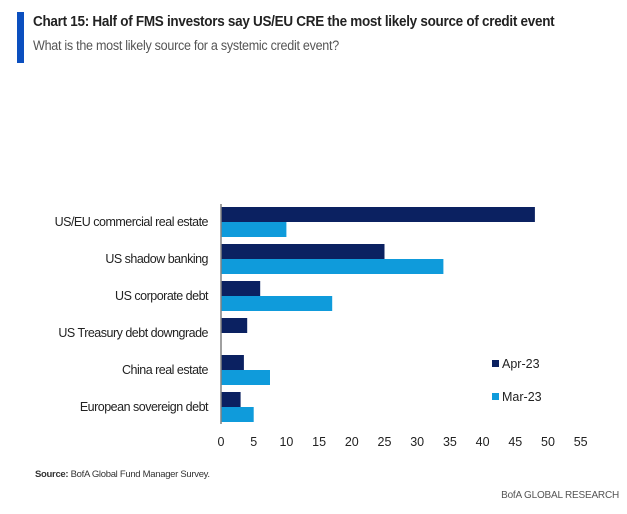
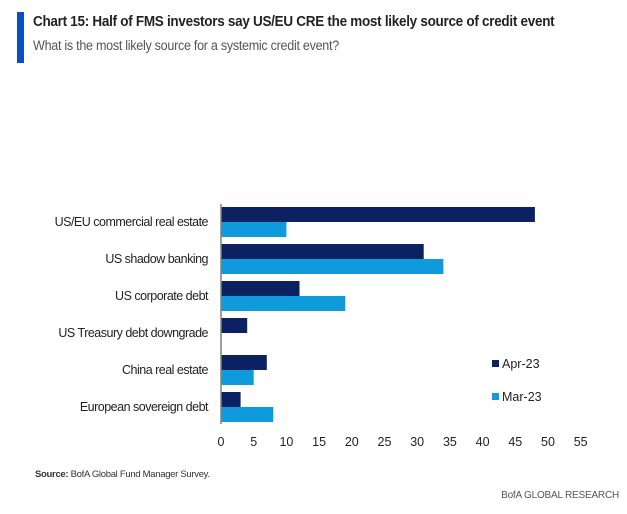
Apr-23/US shadow banking: 25 -> 31
Apr-23/US corporate debt: 6 -> 12
Mar-23/US corporate debt: 17 -> 19
Apr-23/China real estate: 4 -> 7
Mar-23/China real estate: 8 -> 5
Mar-23/European sovereign debt: 5 -> 8
